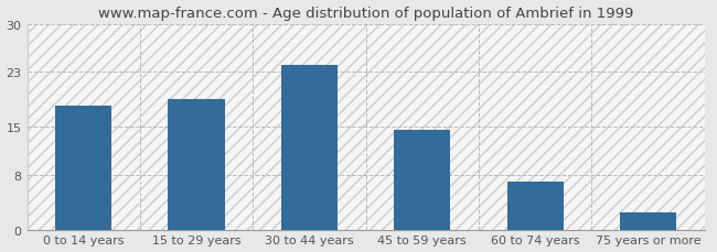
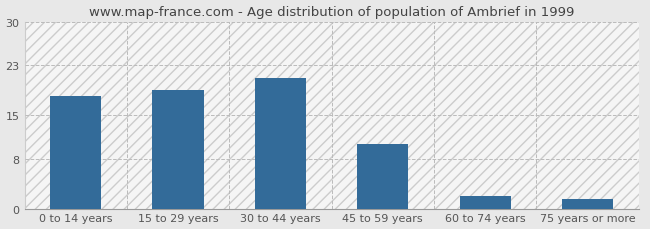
30 to 44 years: 24.0 -> 21.0
45 to 59 years: 14.5 -> 10.4
60 to 74 years: 7.0 -> 2.0
75 years or more: 2.5 -> 1.6
